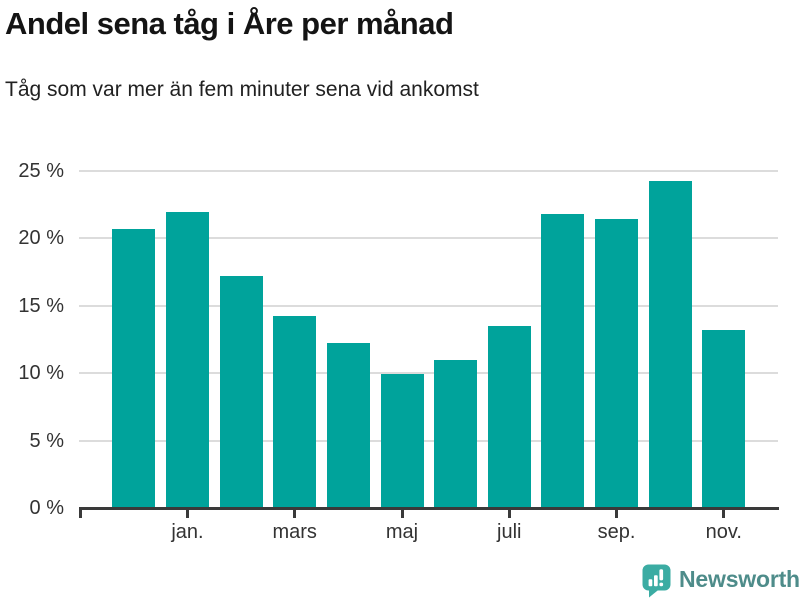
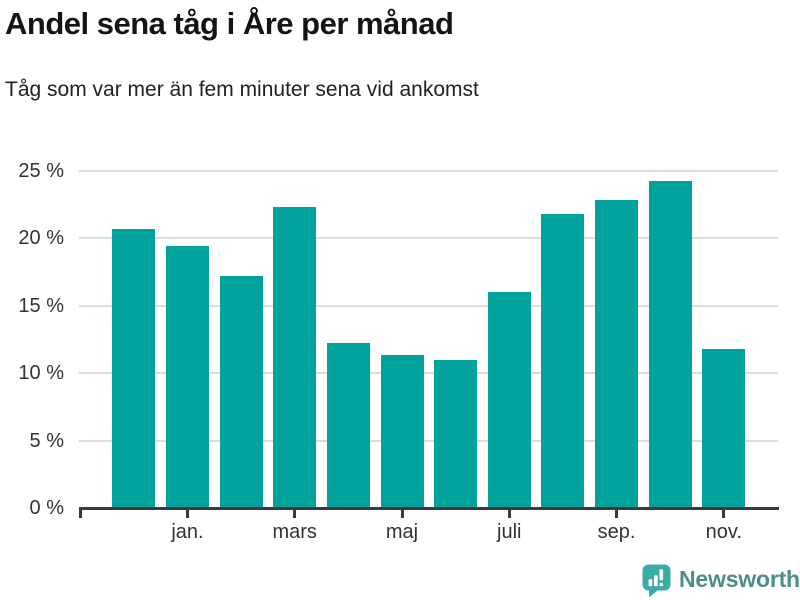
jan.: 21.9% -> 19.4%
mars: 14.2% -> 22.3%
maj: 9.9% -> 11.3%
juli: 13.5% -> 16.0%
sep.: 21.4% -> 22.8%
nov.: 13.2% -> 11.8%
